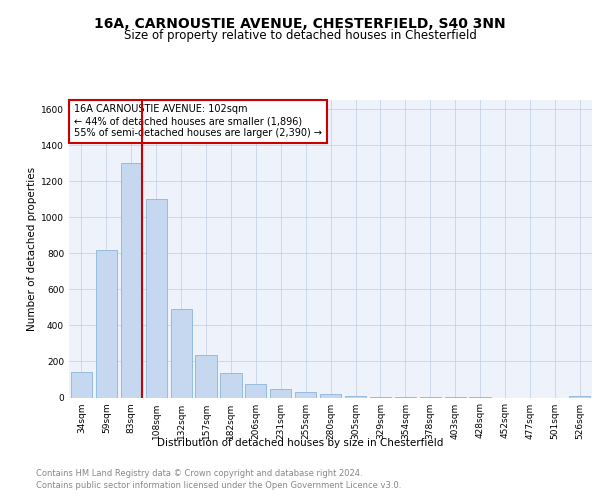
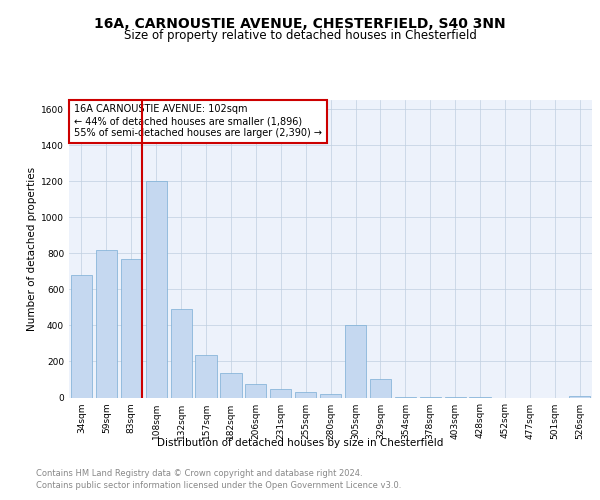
34sqm: 140 -> 680
83sqm: 1300 -> 770
108sqm: 1100 -> 1200
305sqm: 10 -> 400
329sqm: 0 -> 100
